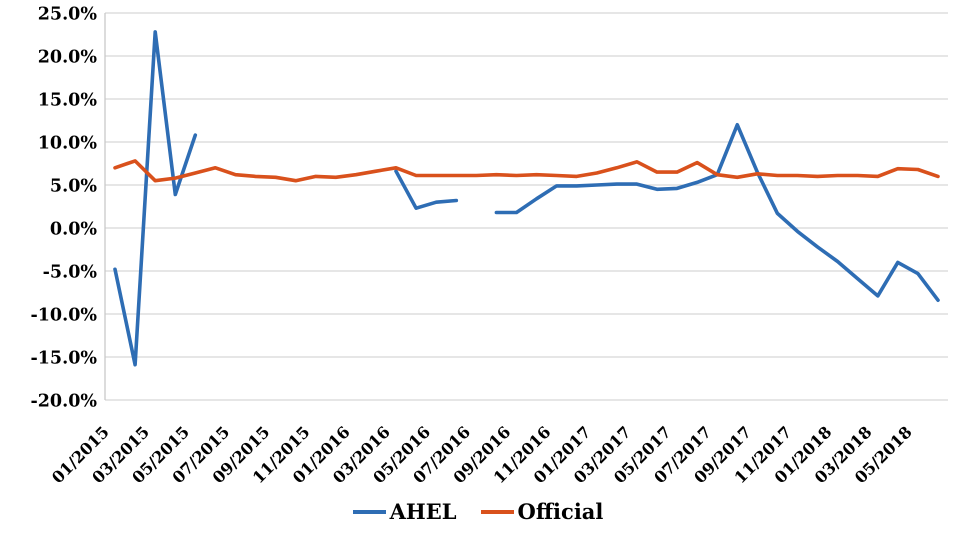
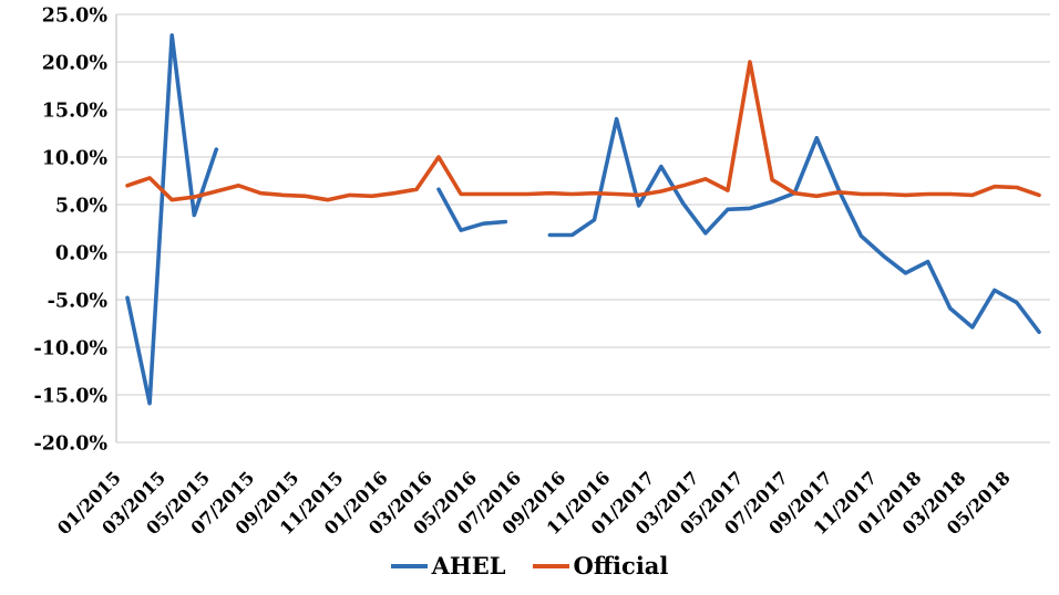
Official/03/2016: 7% -> 10%
AHEL/11/2016: 5% -> 14%
AHEL/01/2017: 5% -> 9%
AHEL/03/2017: 5% -> 2%
Official/05/2017: 6% -> 20%
AHEL/01/2018: -4% -> -1%
